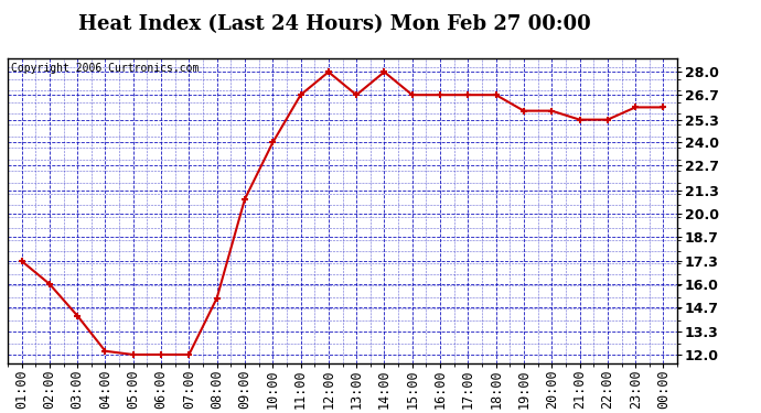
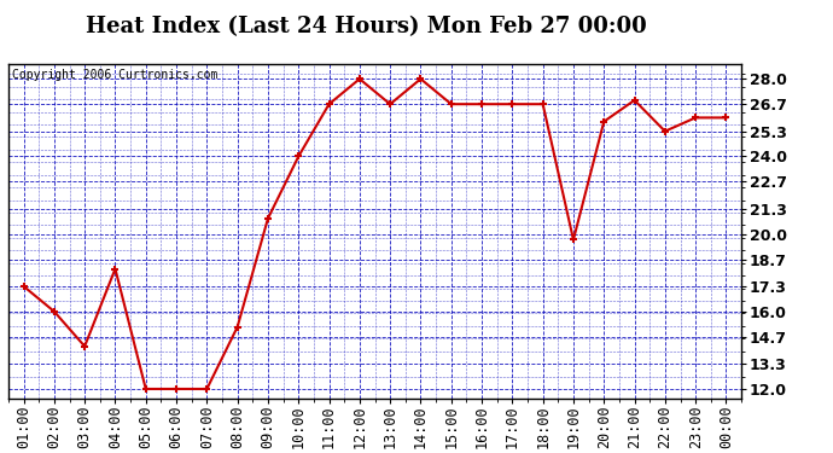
04:00: 12.2 -> 18.2
19:00: 25.8 -> 19.7
21:00: 25.3 -> 26.9
